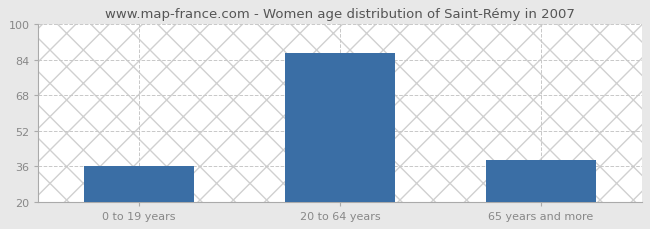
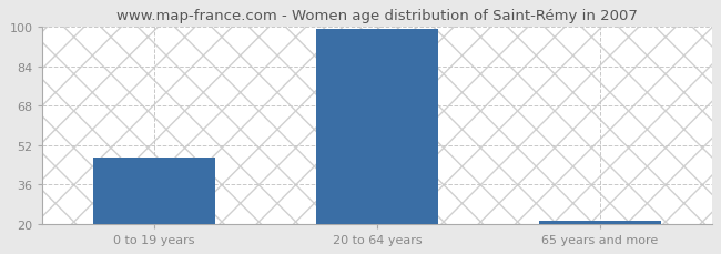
0 to 19 years: 36 -> 47
20 to 64 years: 87 -> 99
65 years and more: 39 -> 21
